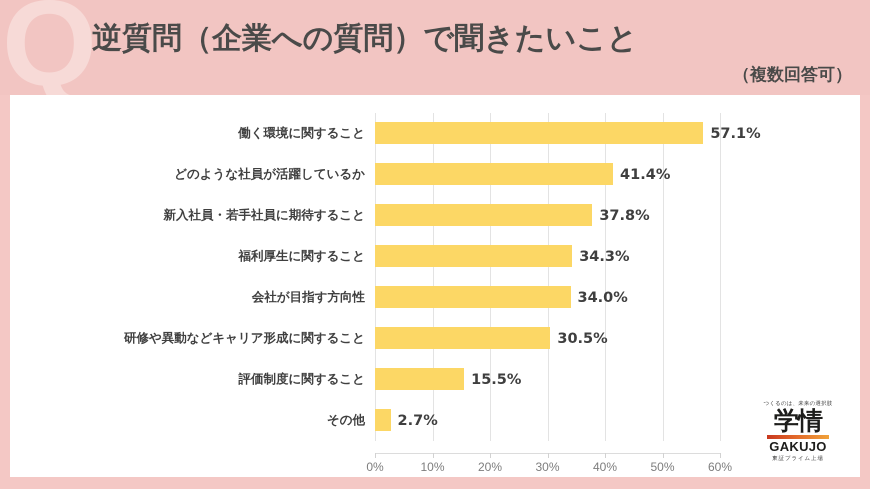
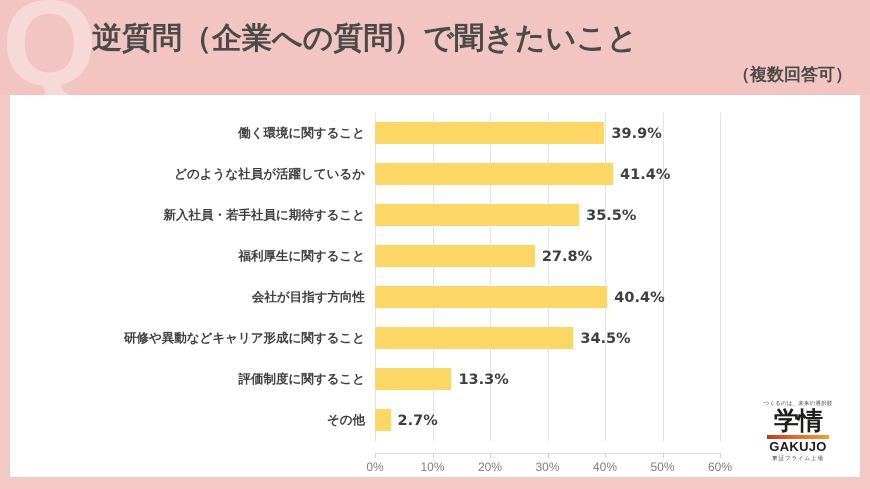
働く環境に関すること: 57.1% -> 39.9%
新入社員・若手社員に期待すること: 37.8% -> 35.5%
福利厚生に関すること: 34.3% -> 27.8%
会社が目指す方向性: 34.0% -> 40.4%
研修や異動などキャリア形成に関すること: 30.5% -> 34.5%
評価制度に関すること: 15.5% -> 13.3%
